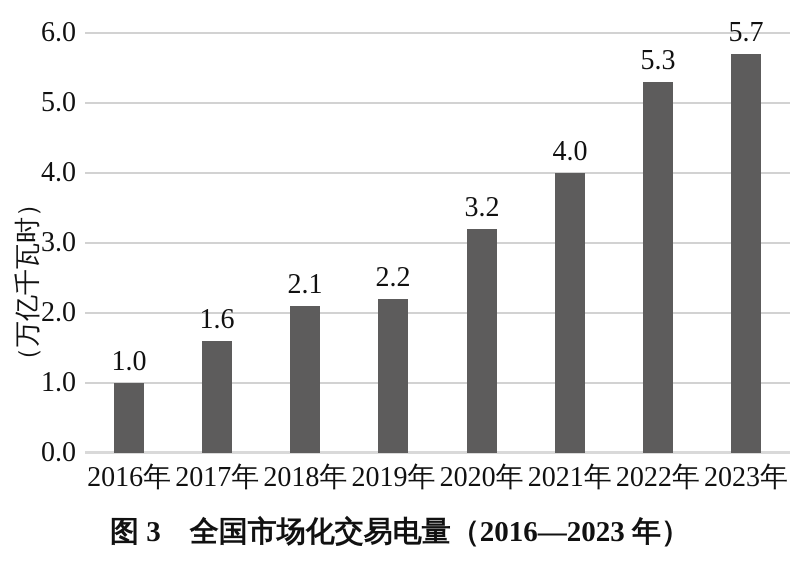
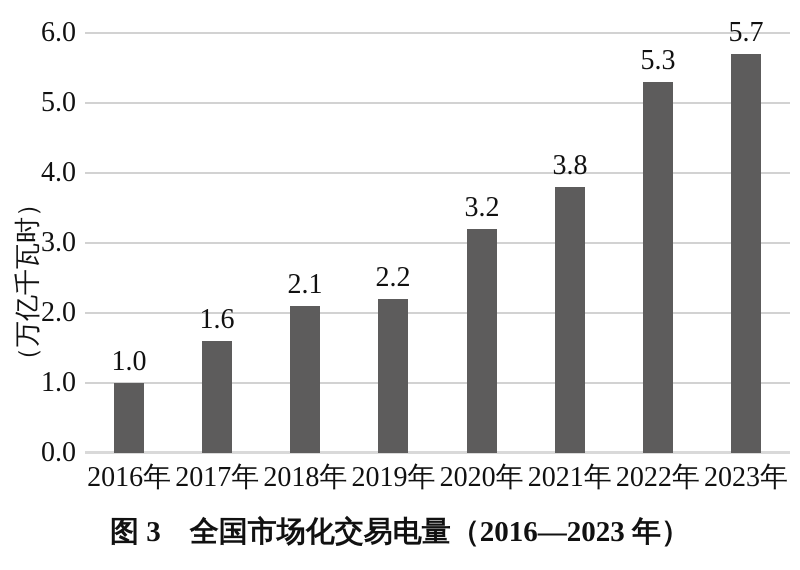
2021年: 4.0 -> 3.8
